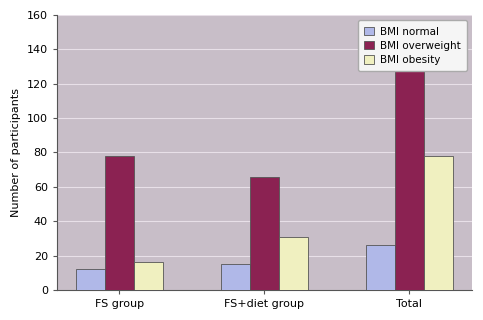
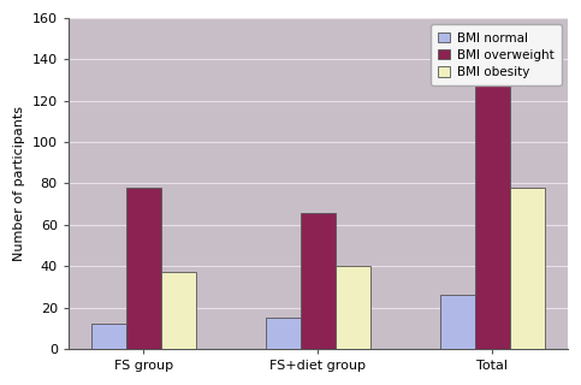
BMI obesity/FS group: 16 -> 37
BMI obesity/FS+diet group: 31 -> 40
